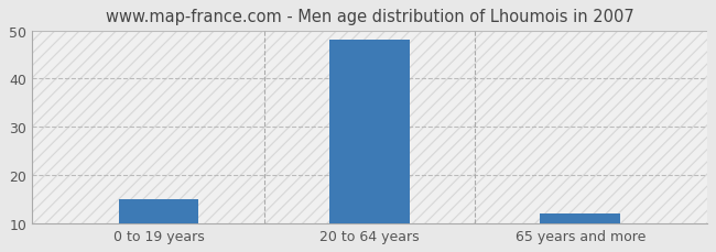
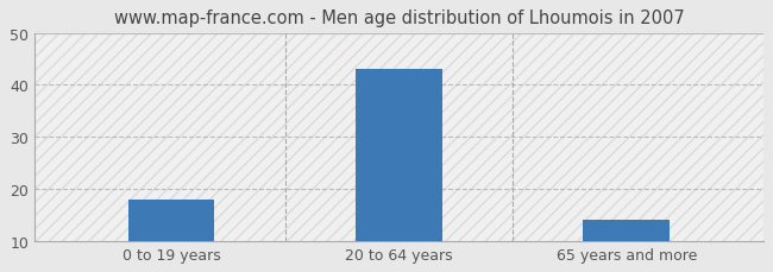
0 to 19 years: 15 -> 18
20 to 64 years: 48 -> 43
65 years and more: 12 -> 14
